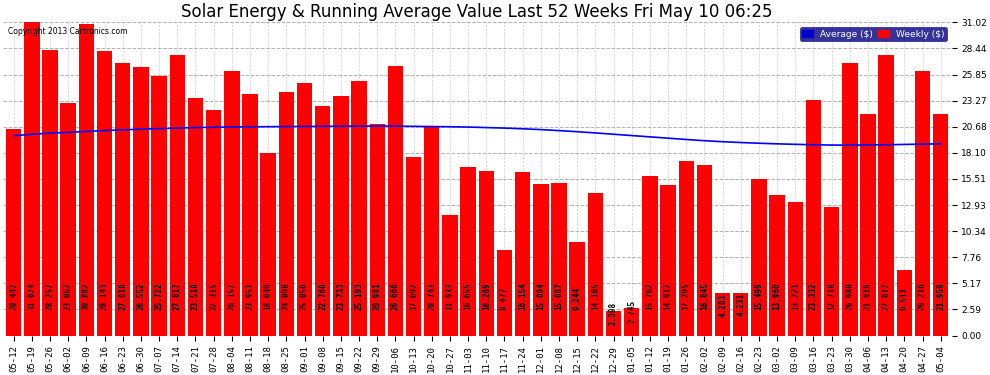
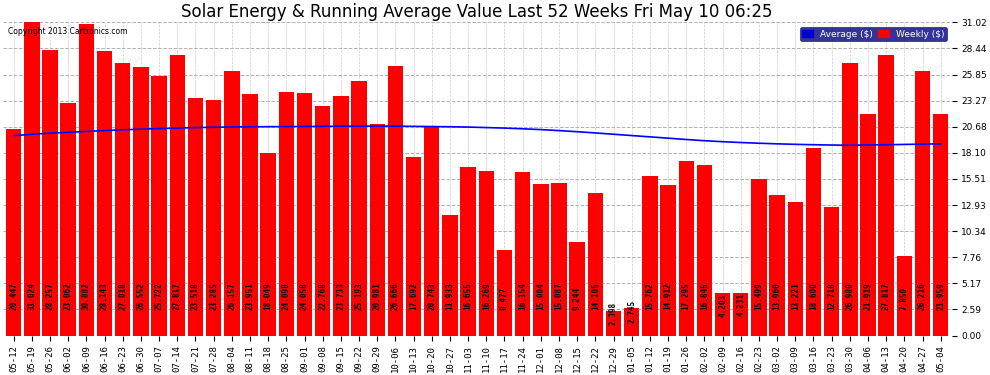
Weekly ($)/07-28: 22.315 -> 23.285
Weekly ($)/09-01: 25.056 -> 24.058
Weekly ($)/03-16: 23.332 -> 18.600
Weekly ($)/04-20: 6.511 -> 7.850
